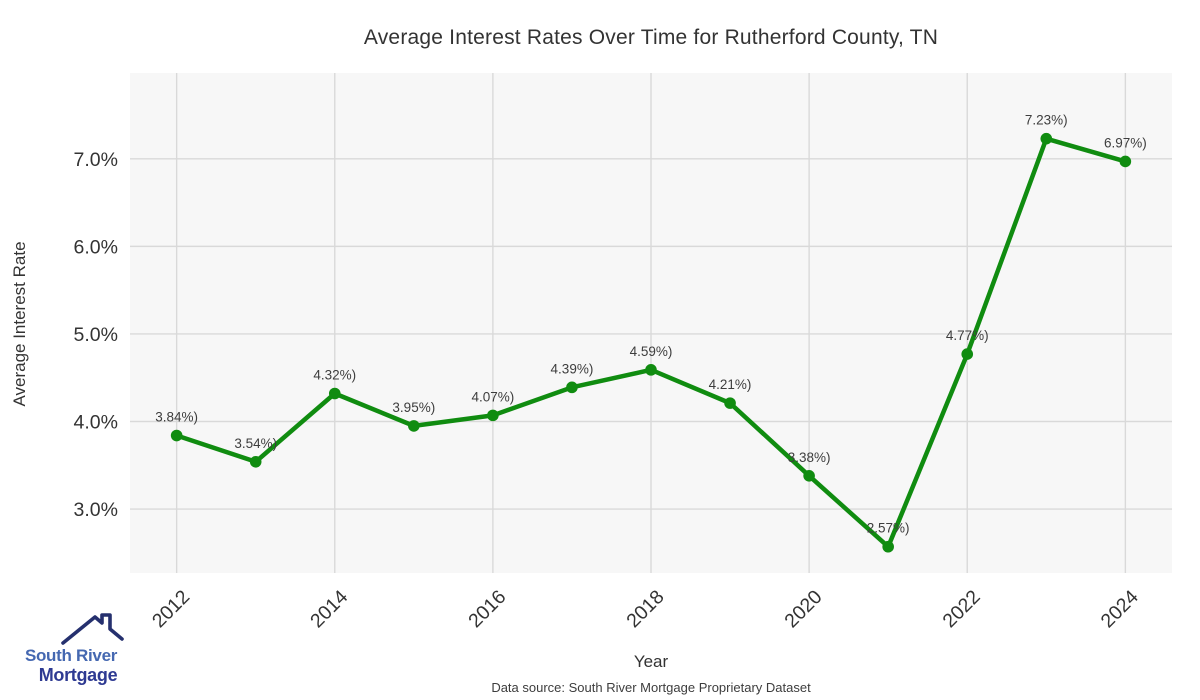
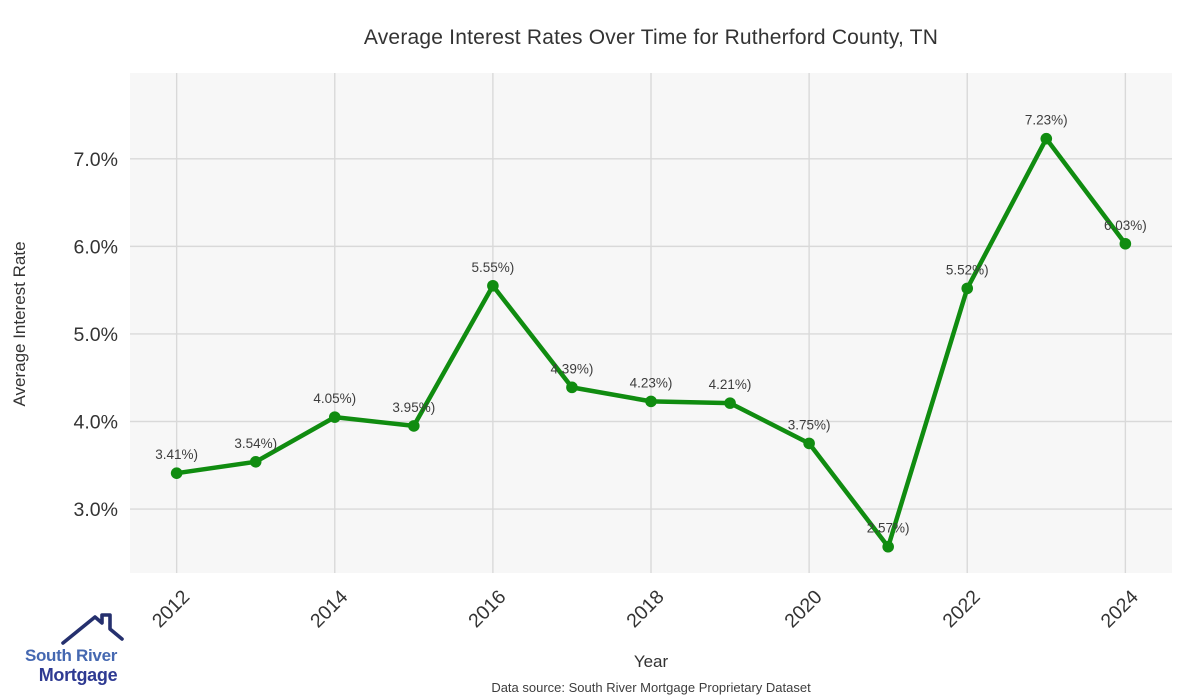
2012: 3.84% -> 3.41%
2014: 4.32% -> 4.05%
2016: 4.07% -> 5.55%
2018: 4.59% -> 4.23%
2020: 3.38% -> 3.75%
2022: 4.77% -> 5.52%
2024: 6.97% -> 6.03%
